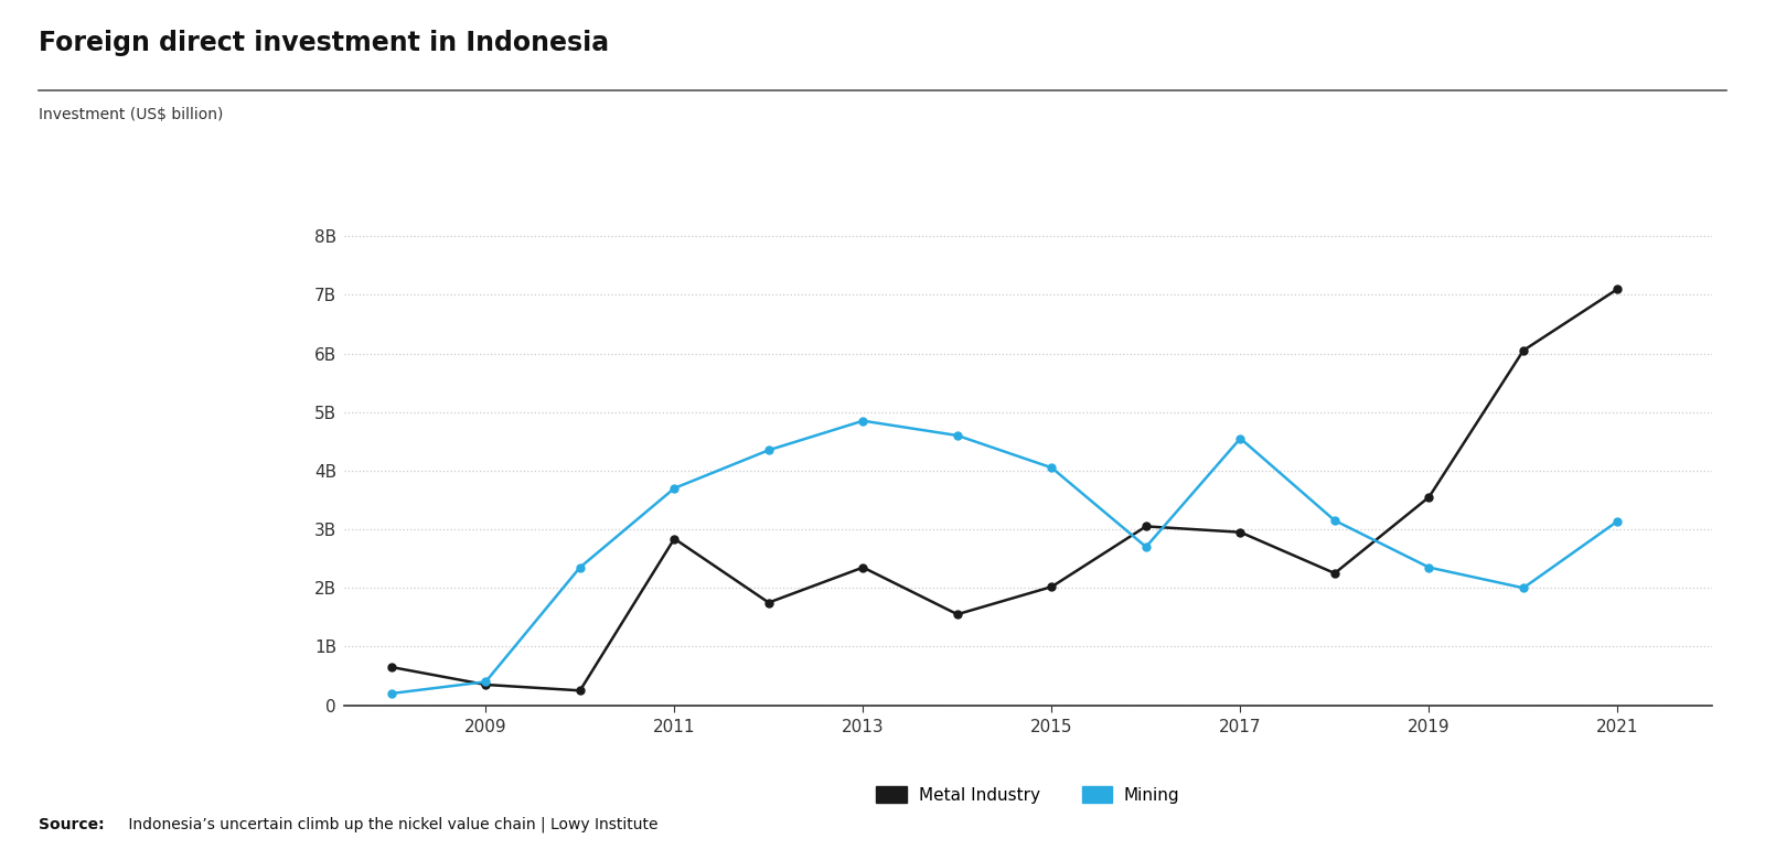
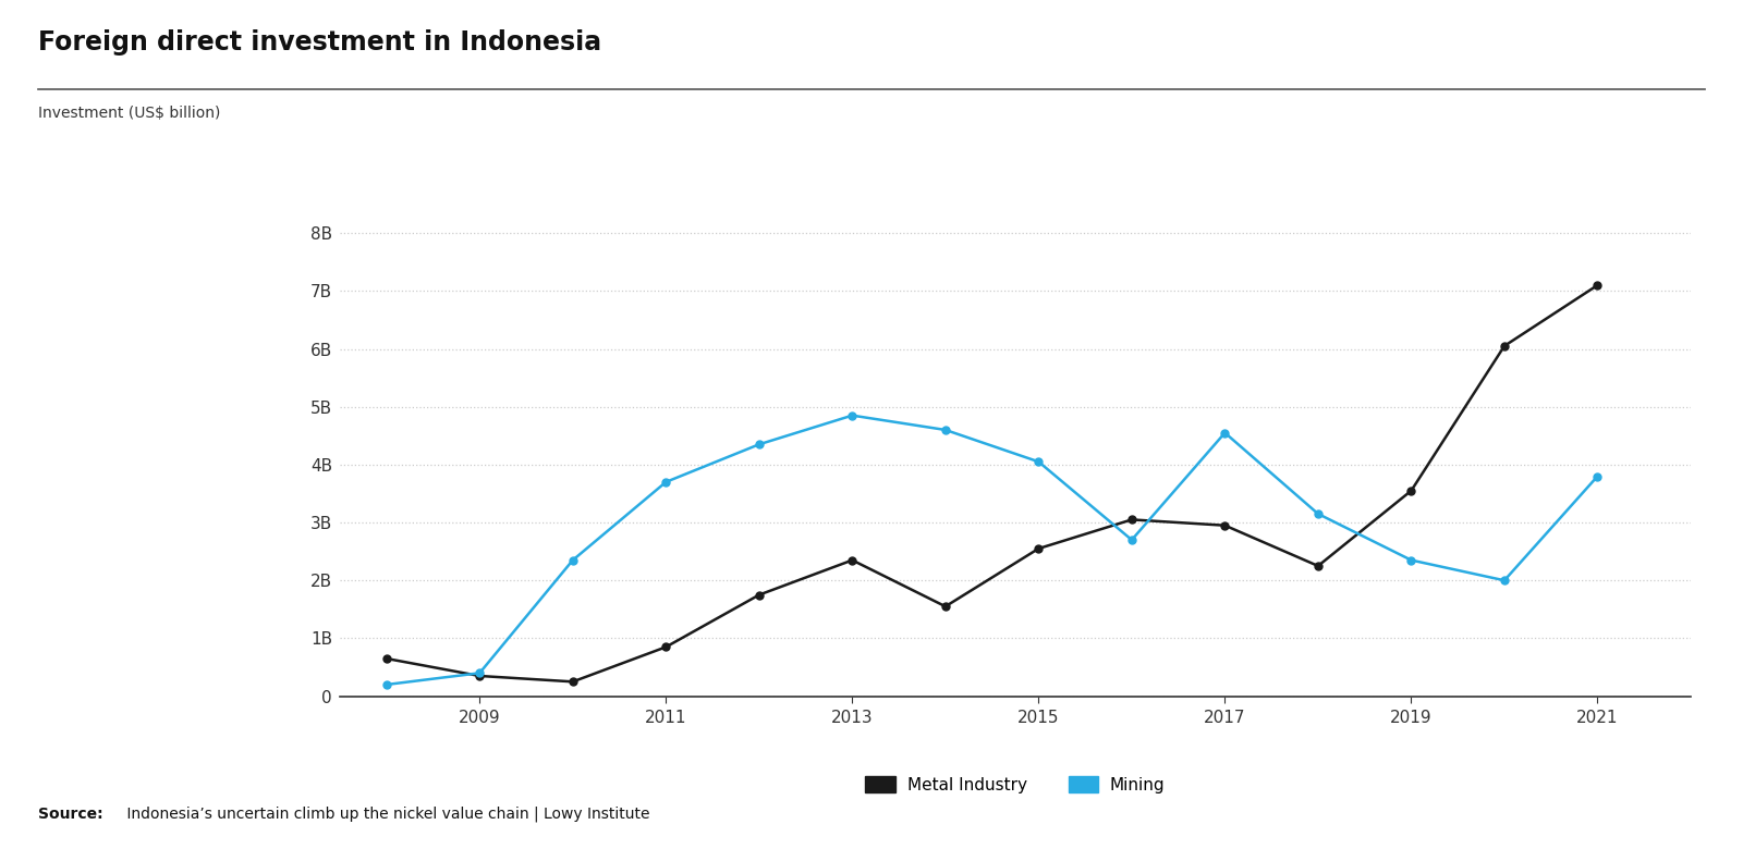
Metal Industry/2011: 2.84B -> 0.85B
Metal Industry/2015: 2.02B -> 2.55B
Mining/2021: 3.14B -> 3.80B
